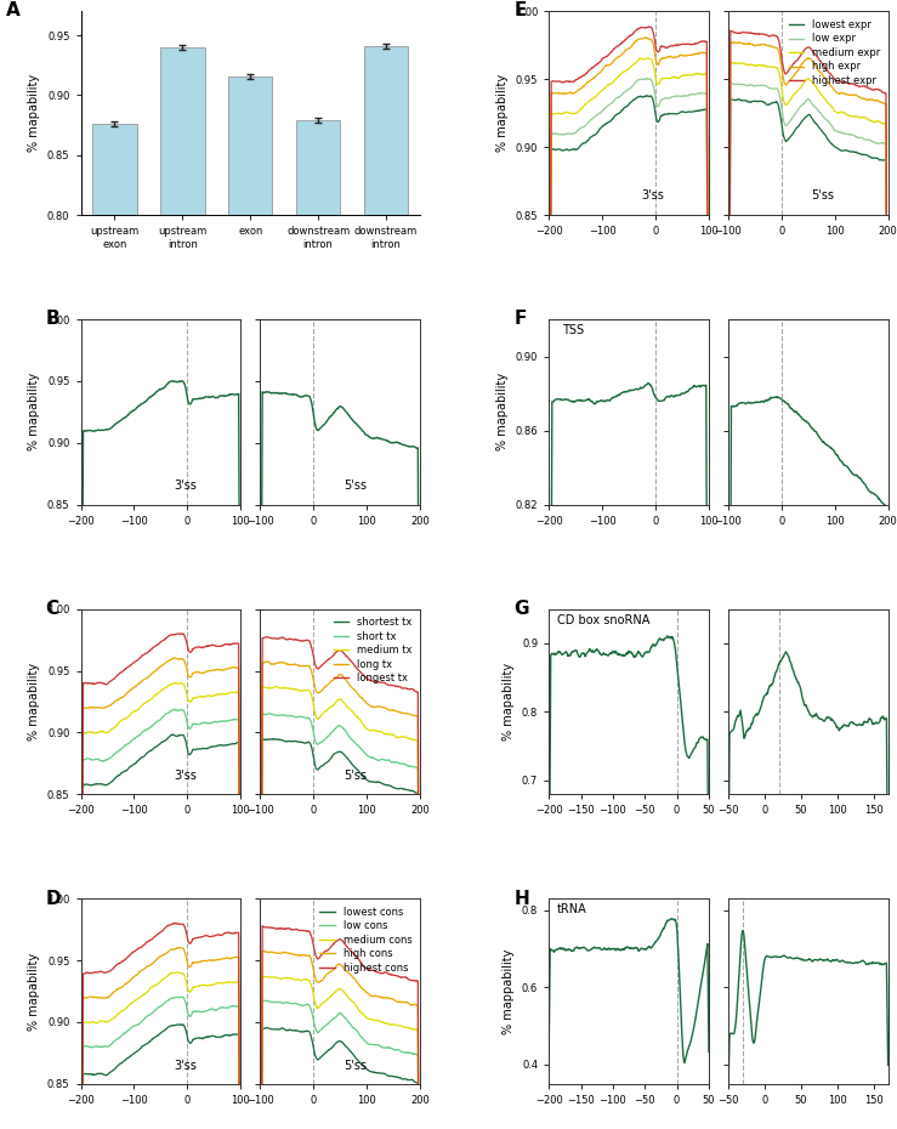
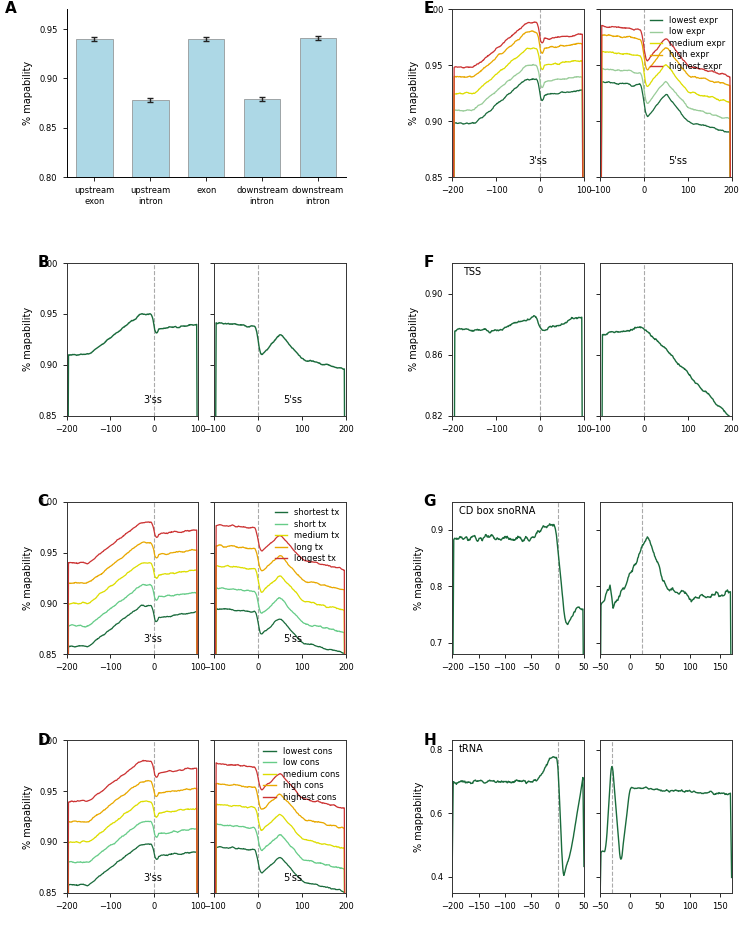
upstream exon: 0.876 -> 0.940
upstream intron: 0.940 -> 0.878
exon: 0.916 -> 0.940
